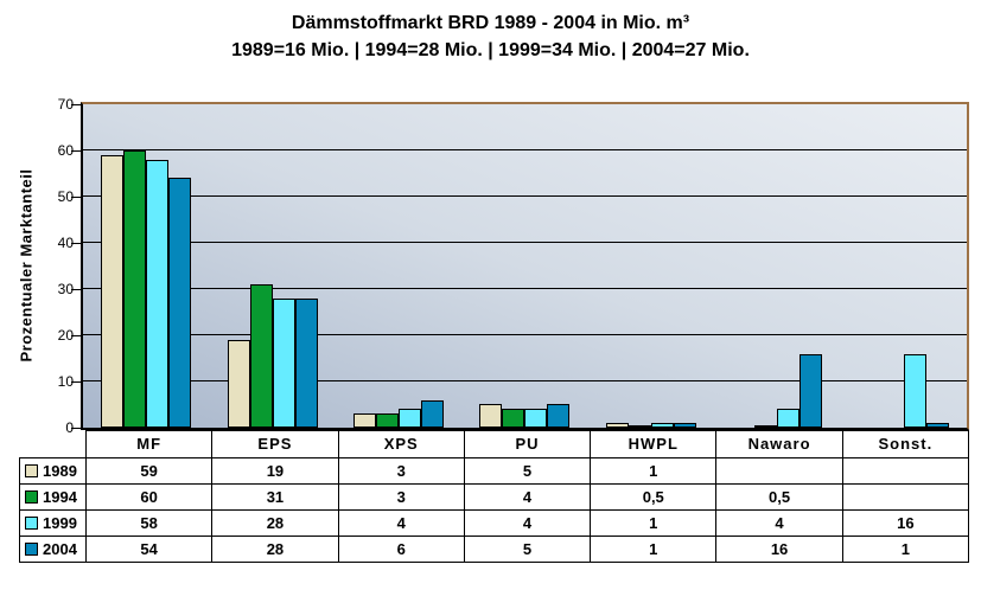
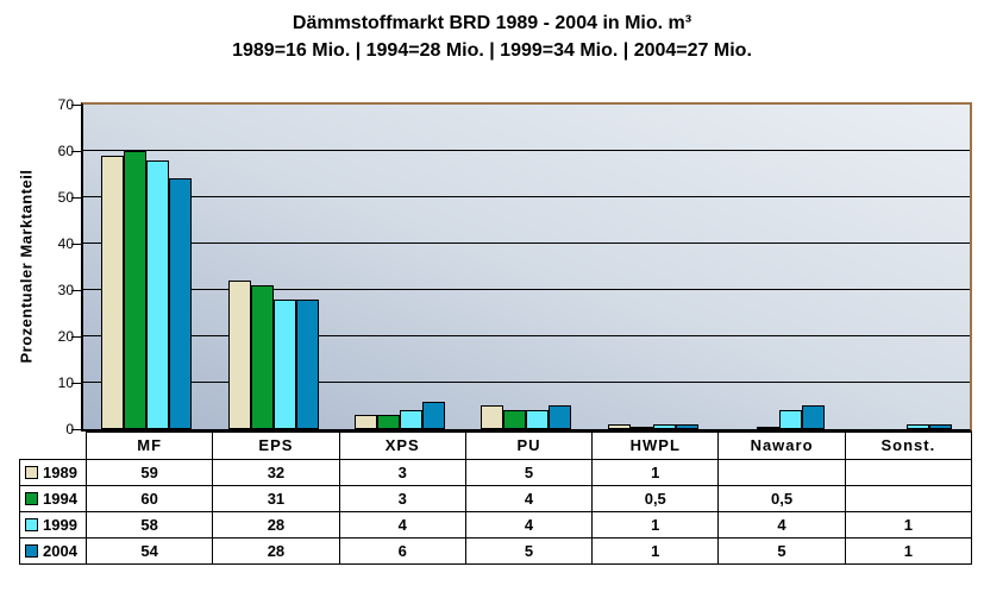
1989/EPS: 19 -> 32
2004/Nawaro: 16 -> 5
1999/Sonst.: 16 -> 1
